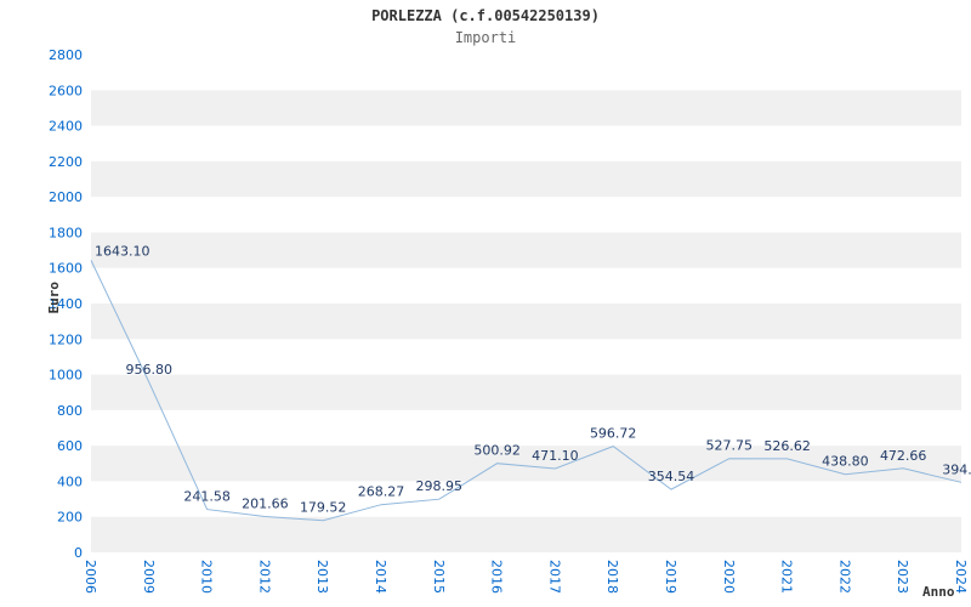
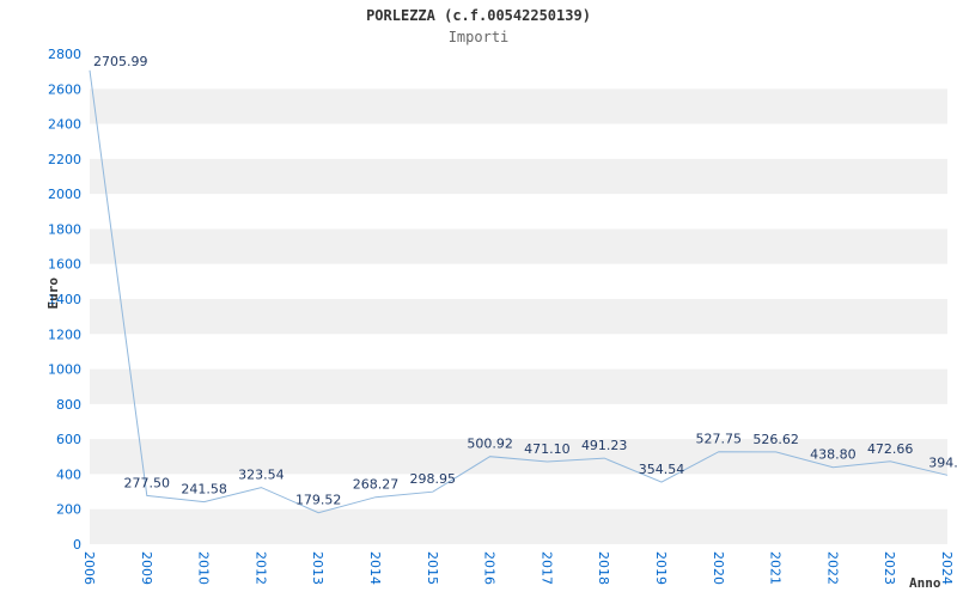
2006: 1643.10 -> 2705.99
2009: 956.80 -> 277.50
2012: 201.66 -> 323.54
2018: 596.72 -> 491.23
